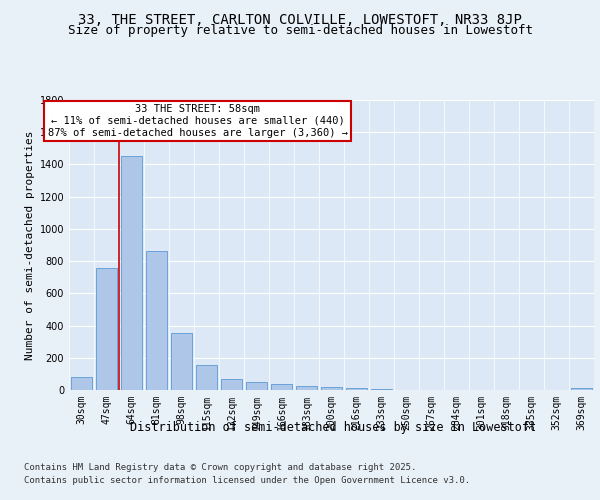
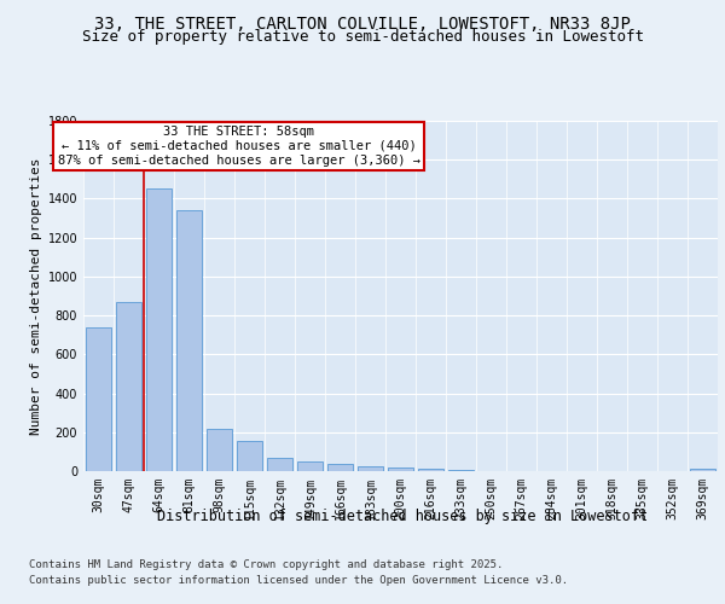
30sqm: 80 -> 740
47sqm: 760 -> 870
81sqm: 860 -> 1340
98sqm: 360 -> 220
